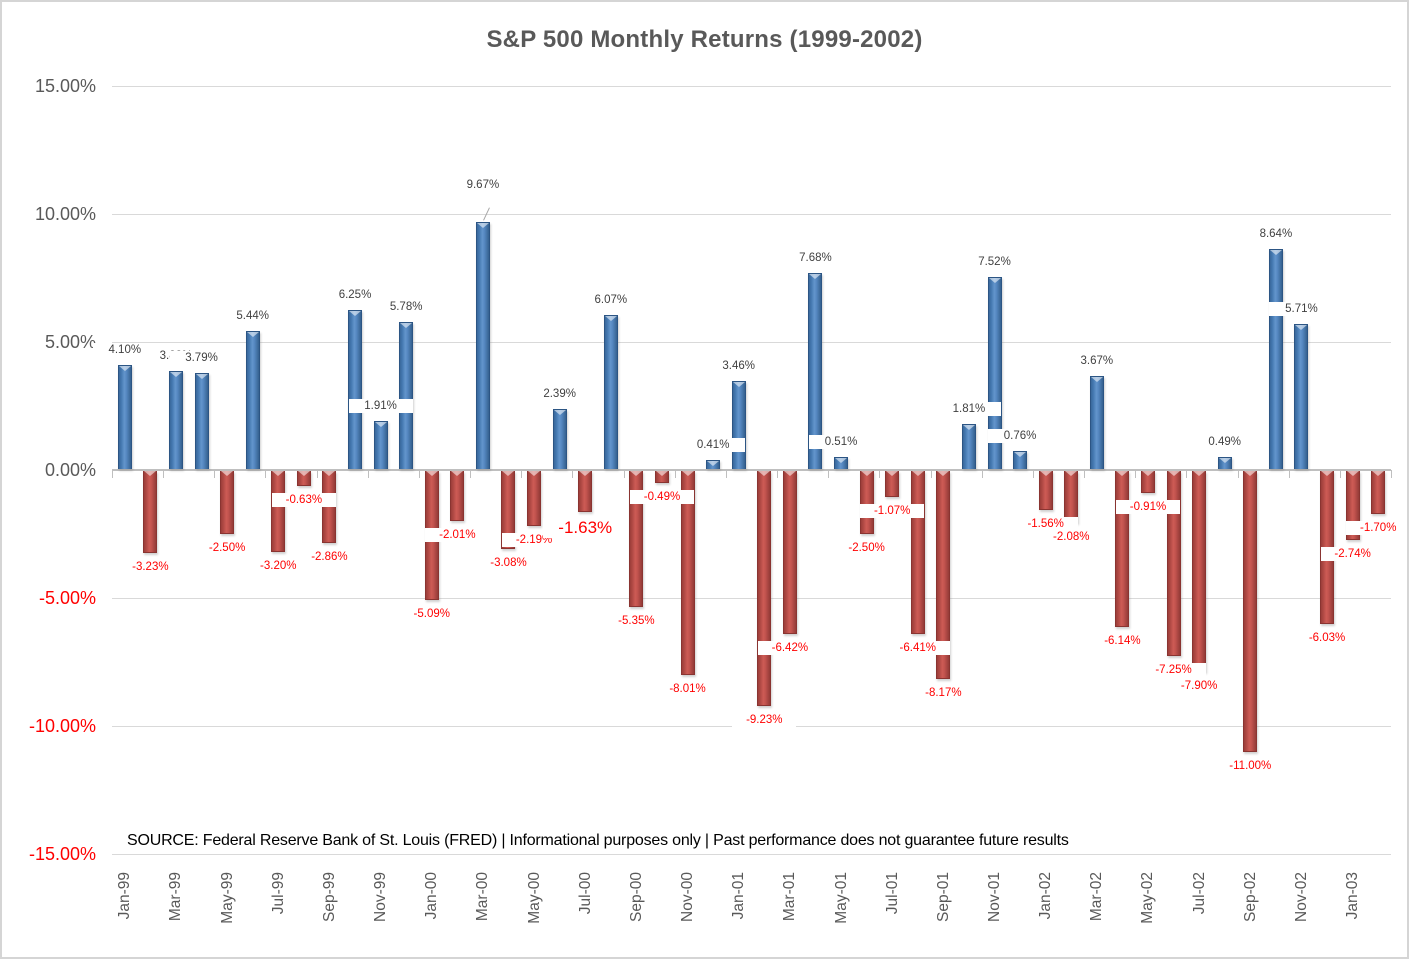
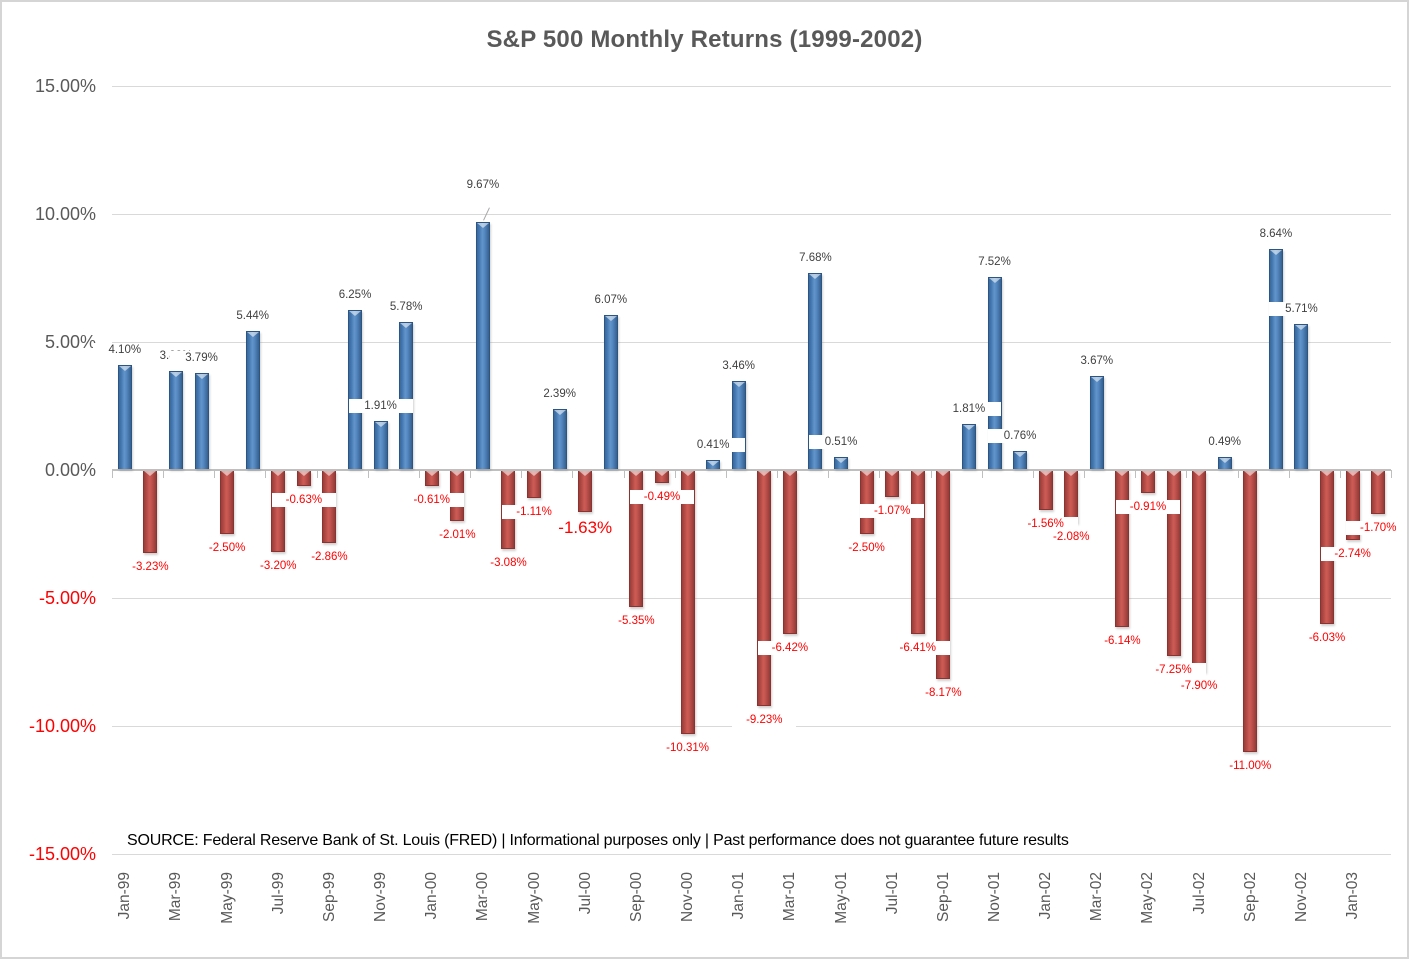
Jan-00: -5.09% -> -0.61%
May-00: -2.19% -> -1.11%
Nov-00: -8.01% -> -10.31%
